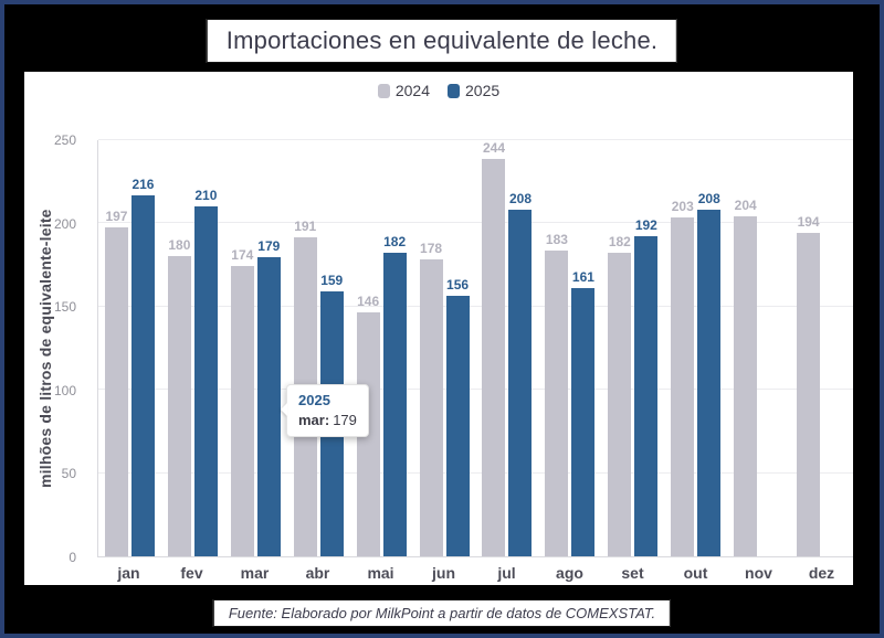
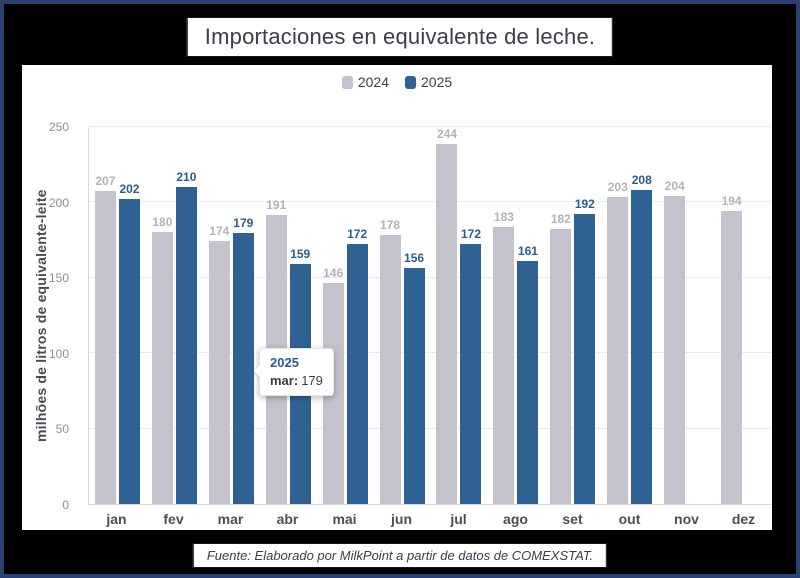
2024/jan: 197 -> 207
2025/jan: 216 -> 202
2025/mai: 182 -> 172
2025/jul: 208 -> 172
